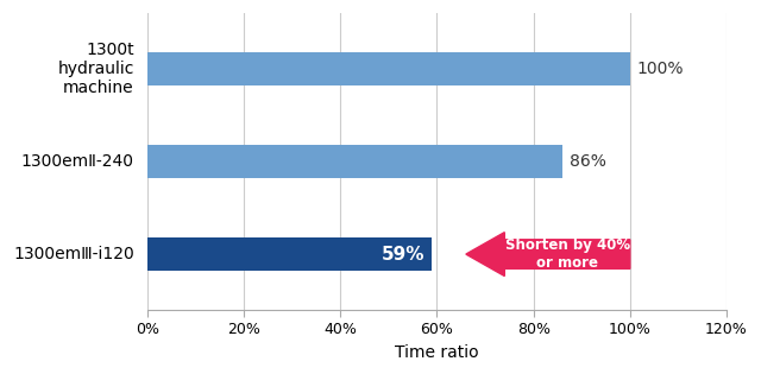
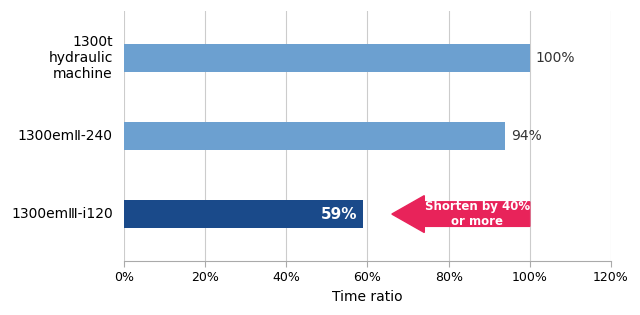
1300emⅡ-240: 86% -> 94%
